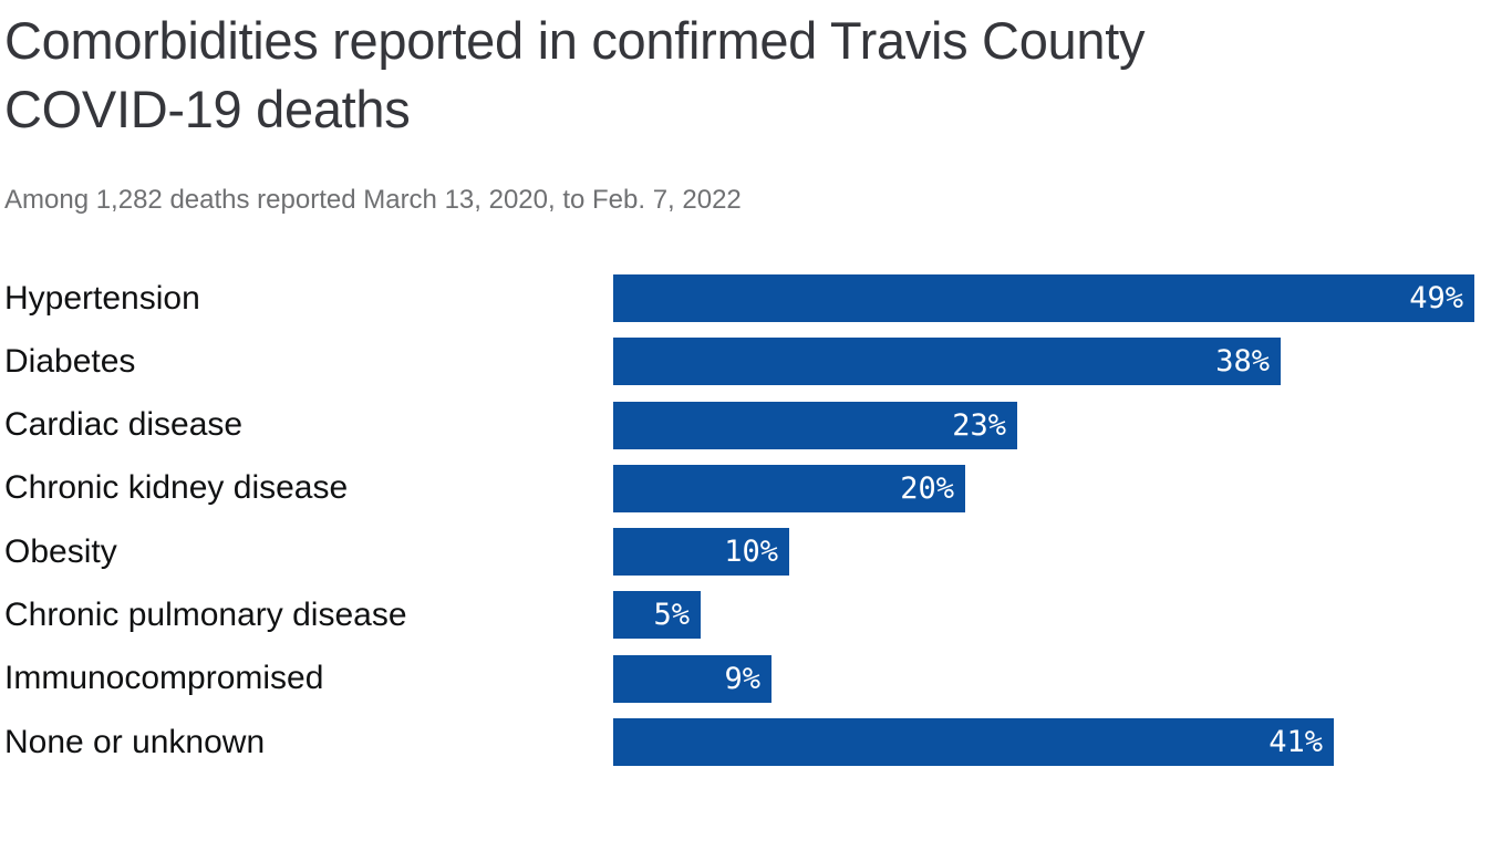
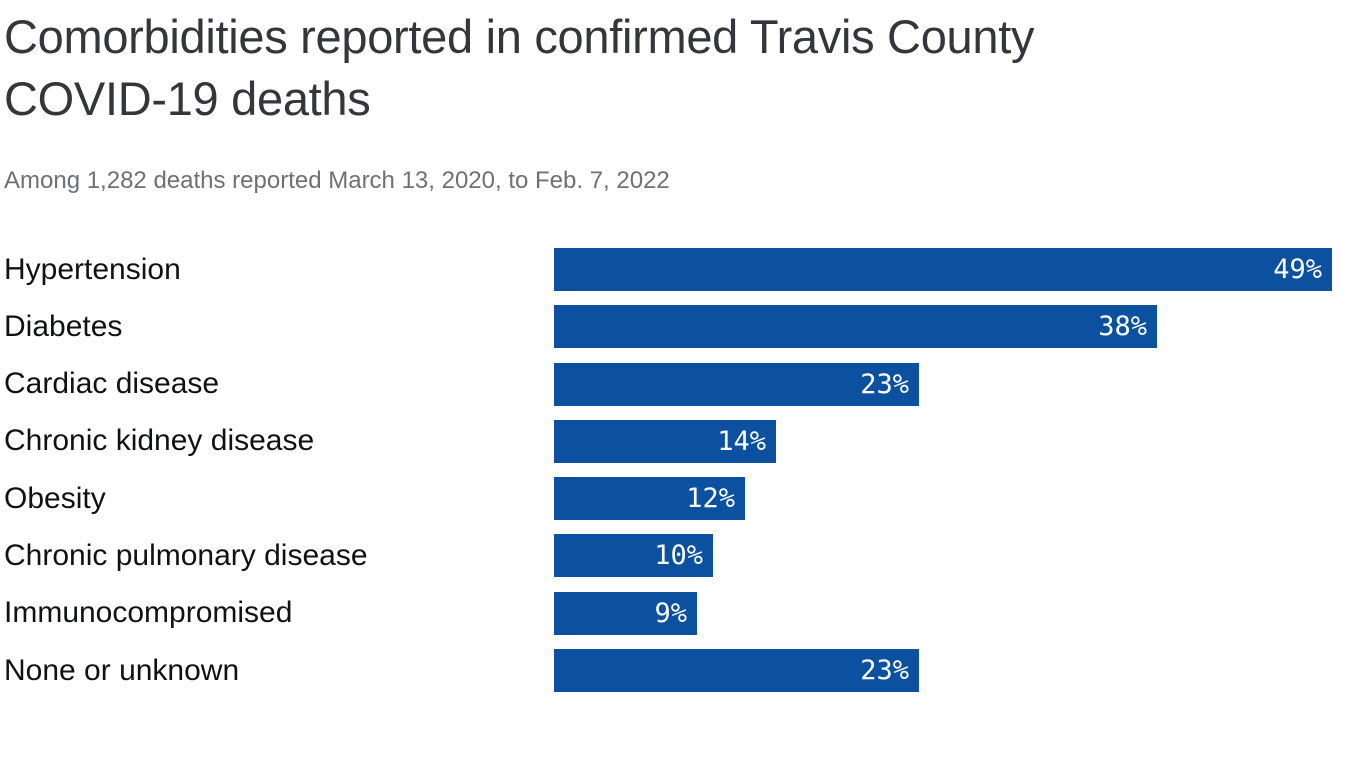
Chronic kidney disease: 20% -> 14%
Obesity: 10% -> 12%
Chronic pulmonary disease: 5% -> 10%
None or unknown: 41% -> 23%
